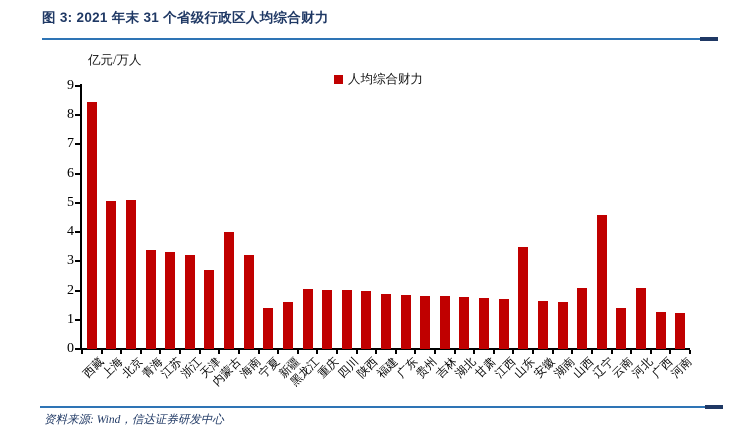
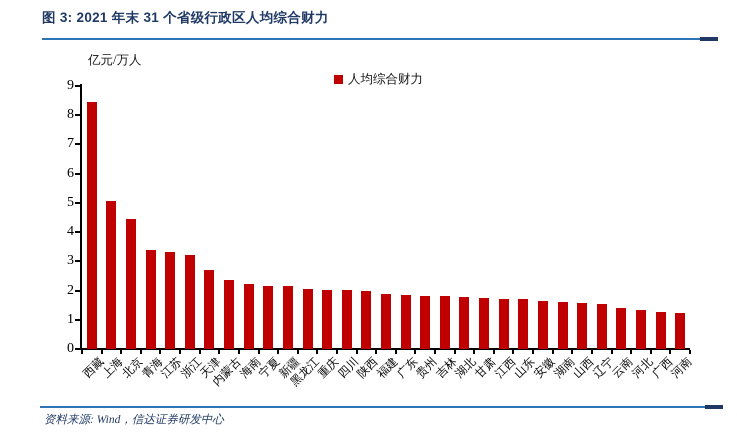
北京: 5.1 -> 4.5
内蒙古: 4.0 -> 2.4
海南: 3.2 -> 2.2
宁夏: 1.4 -> 2.2
新疆: 1.6 -> 2.1
山东: 3.5 -> 1.7
山西: 2.1 -> 1.6
辽宁: 4.6 -> 1.5
河北: 2.1 -> 1.3
